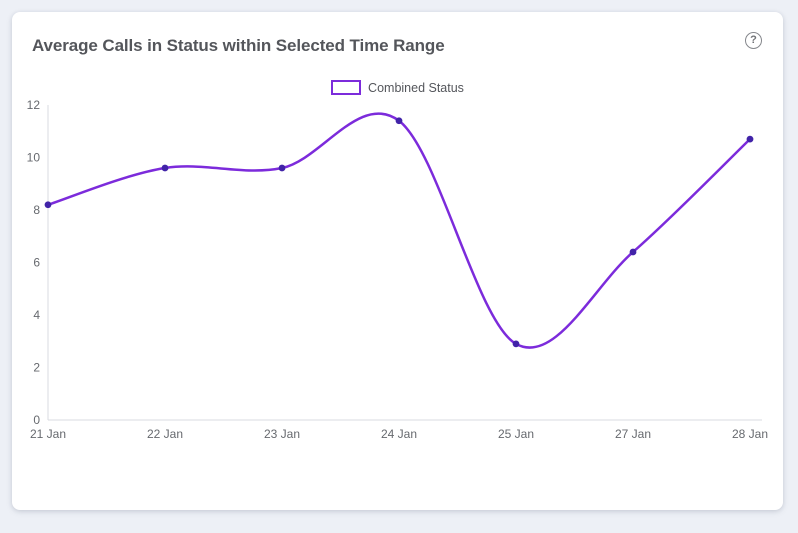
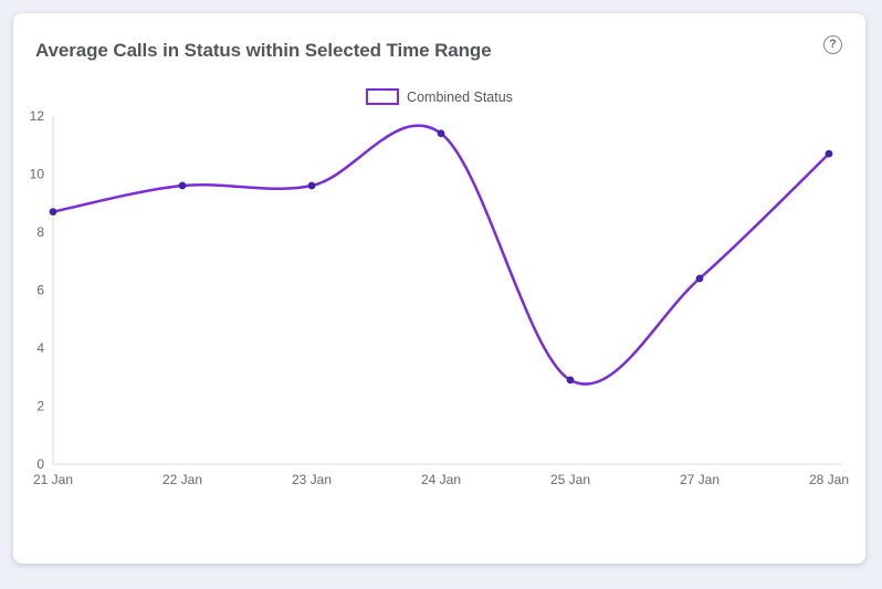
21 Jan: 8.2 -> 8.7
